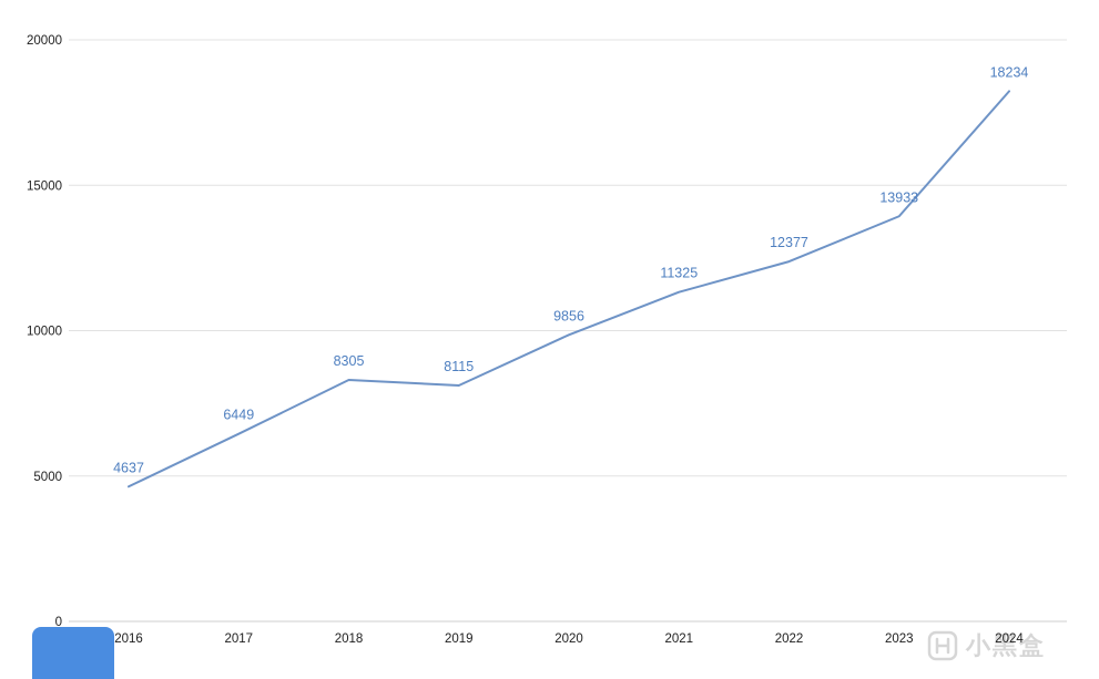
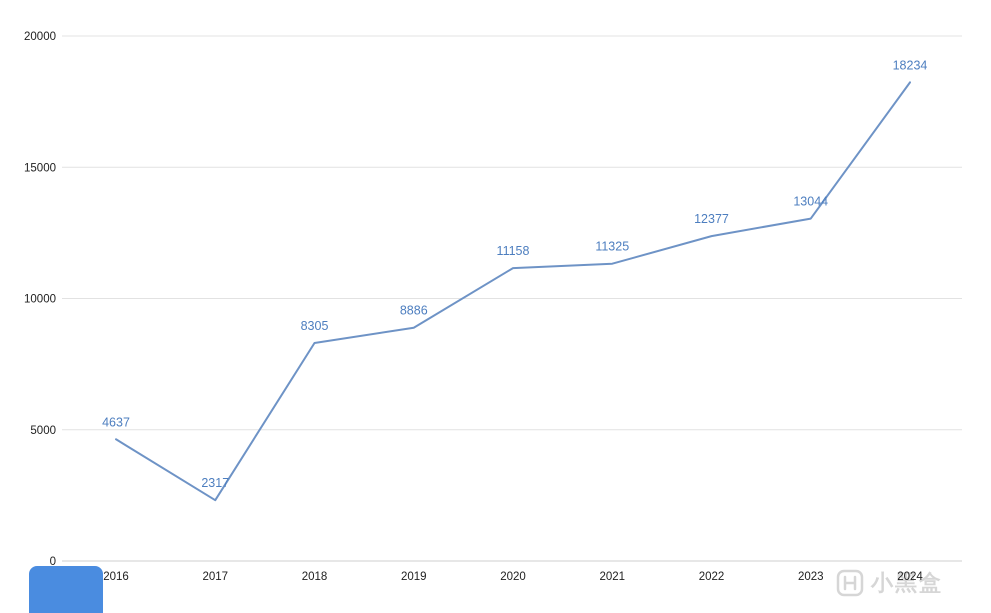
2017: 6449 -> 2317
2019: 8115 -> 8886
2020: 9856 -> 11158
2023: 13933 -> 13044
